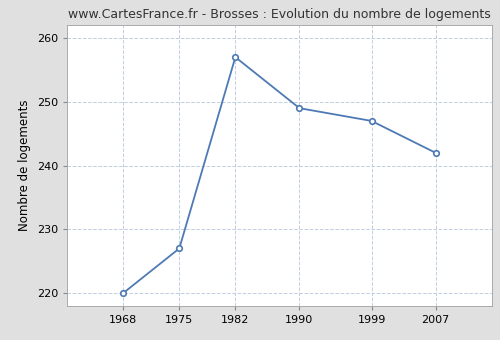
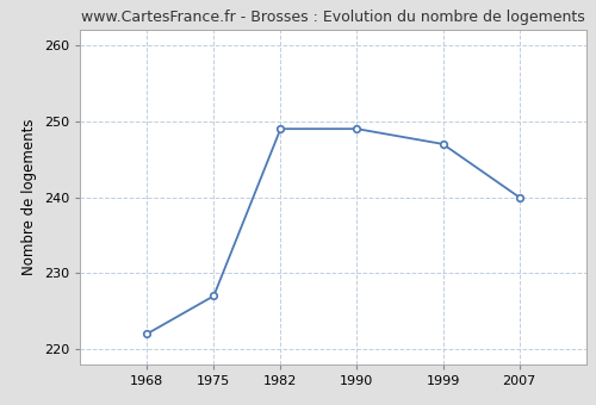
1968: 220 -> 222
1982: 257 -> 249
2007: 242 -> 240
